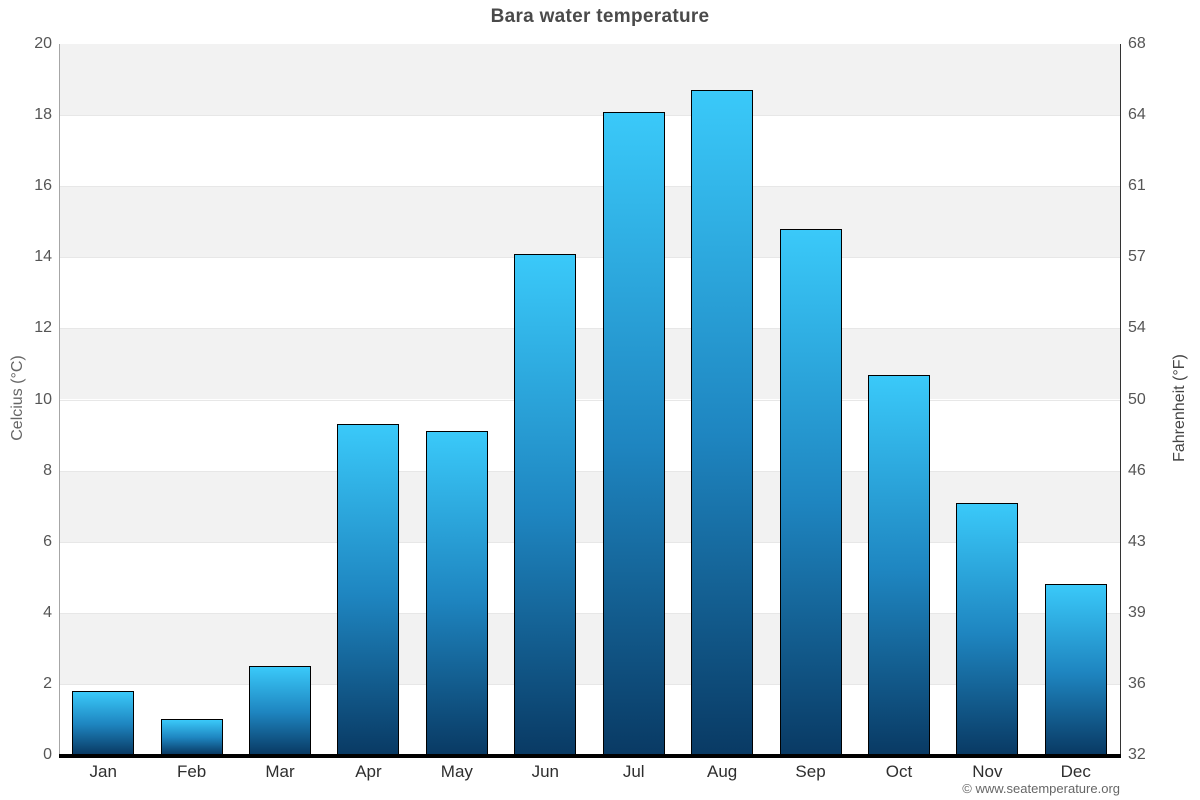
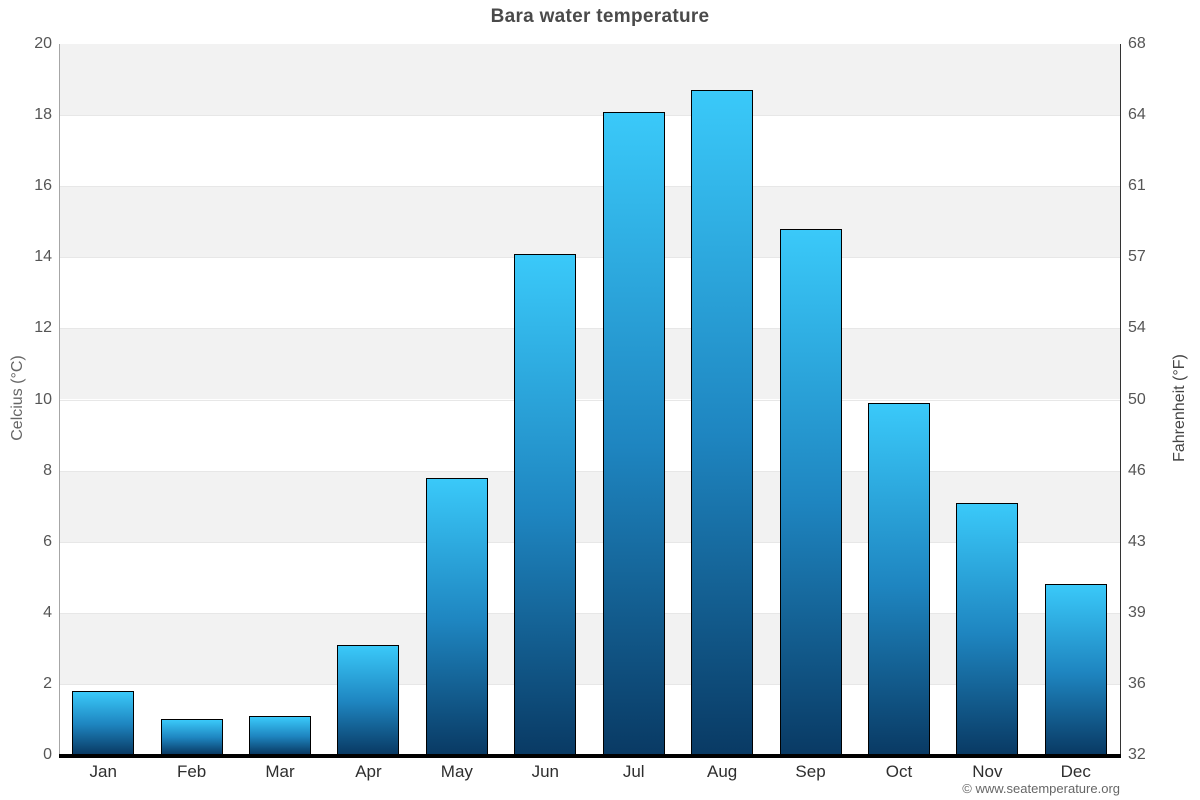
Mar: 2.5 -> 1.1
Apr: 9.3 -> 3.1
May: 9.1 -> 7.8
Oct: 10.7 -> 9.9
